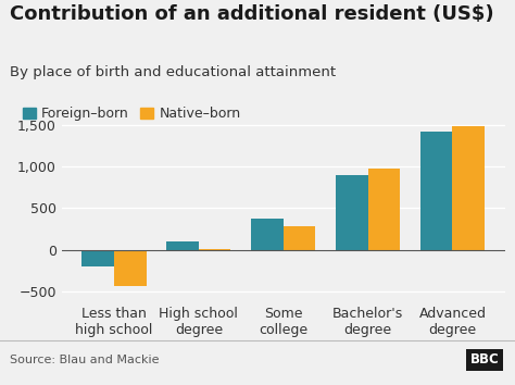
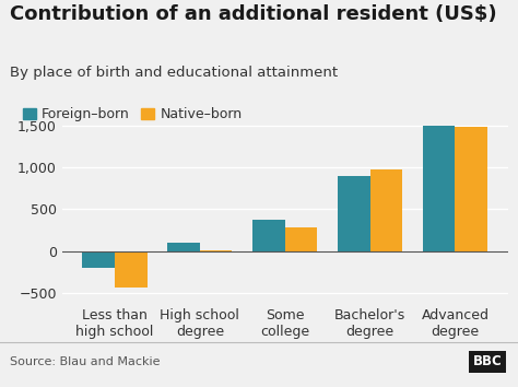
Foreign–born/Advanced degree: 1,420 -> 1,500
